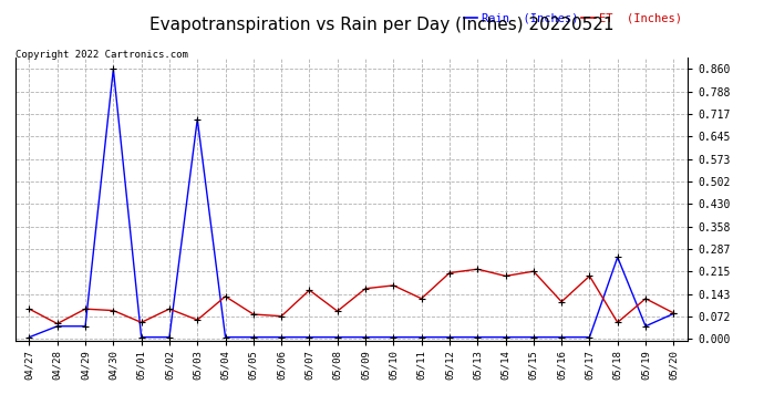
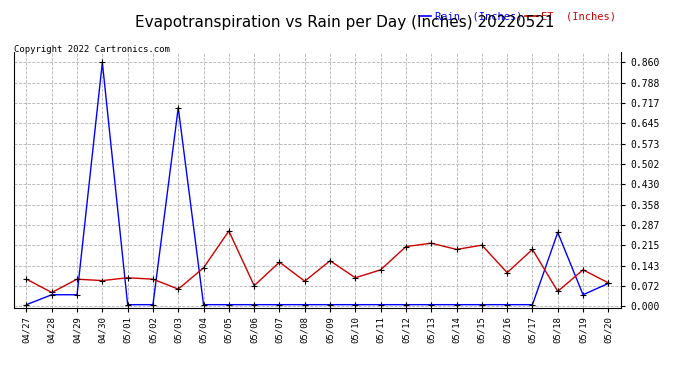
ET (Inches)/05/01: 0.052 -> 0.100
ET (Inches)/05/05: 0.078 -> 0.265
ET (Inches)/05/10: 0.170 -> 0.100
